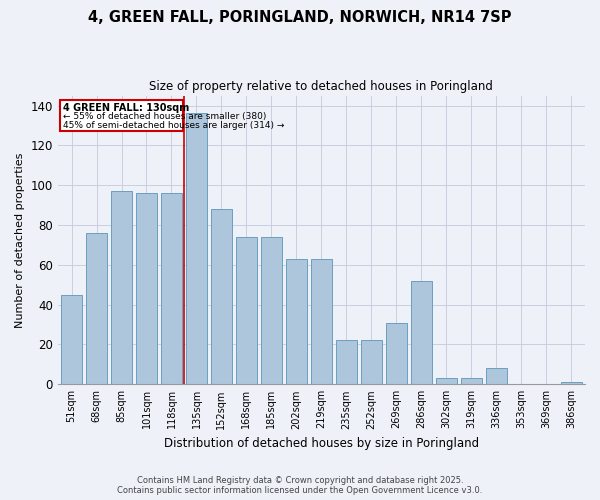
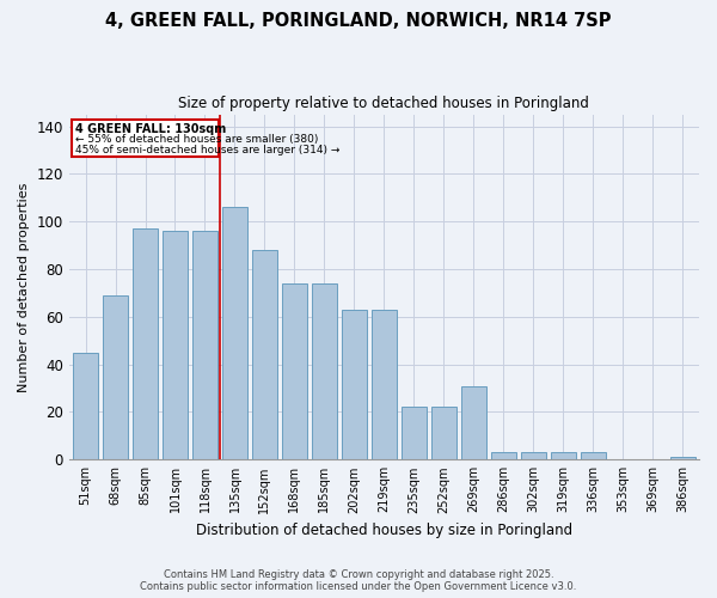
68sqm: 76 -> 69
135sqm: 136 -> 106
286sqm: 52 -> 3
336sqm: 8 -> 3
